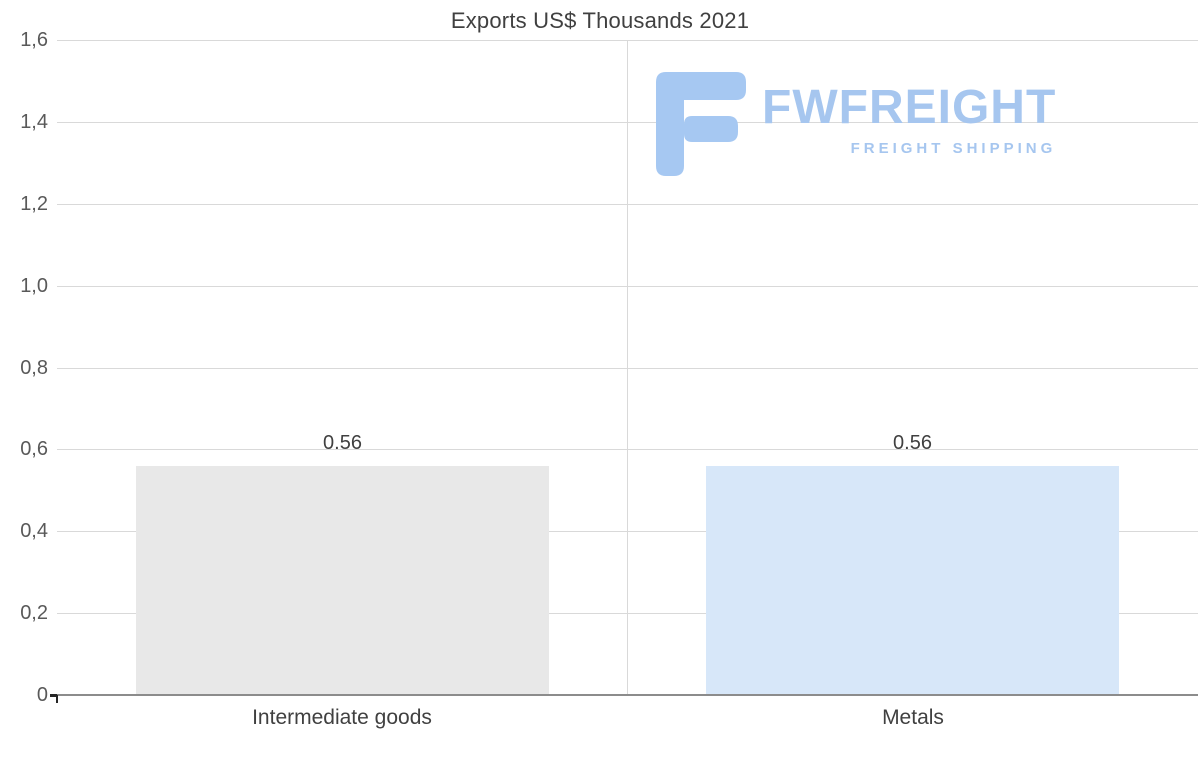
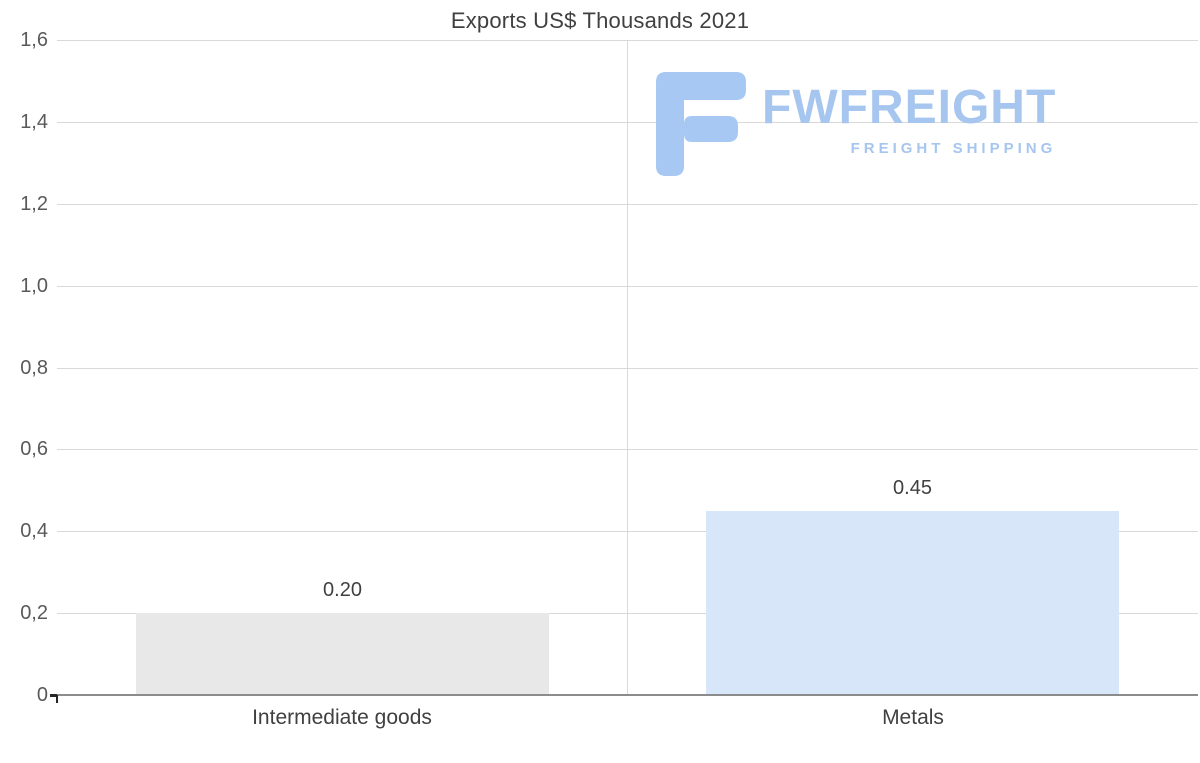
Intermediate goods: 0.56 -> 0.20
Metals: 0.56 -> 0.45
